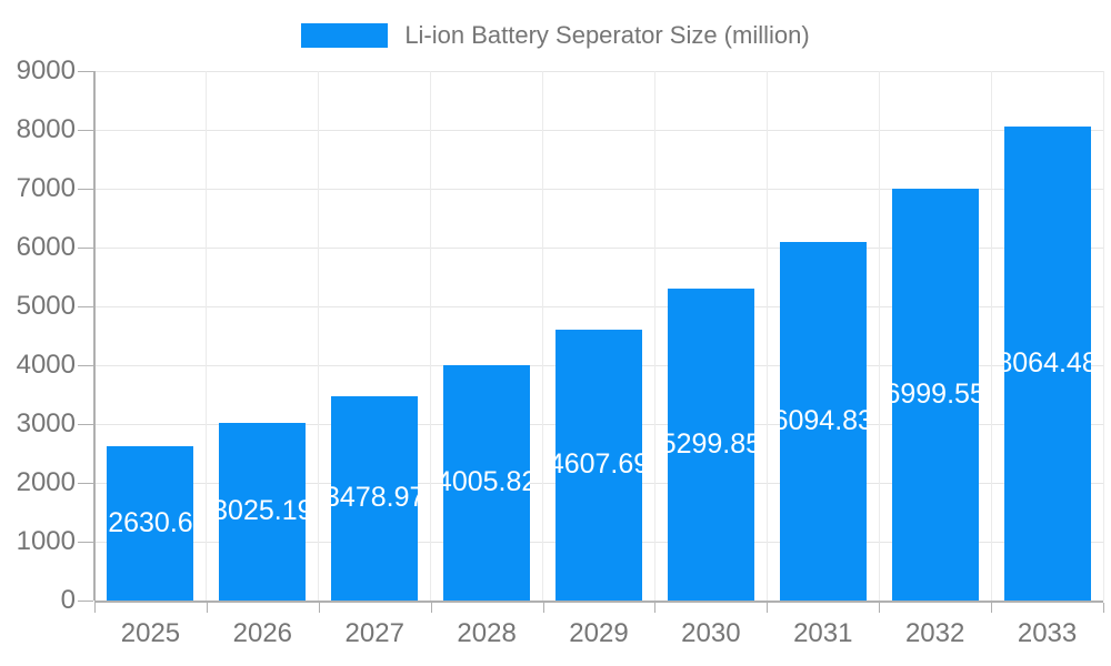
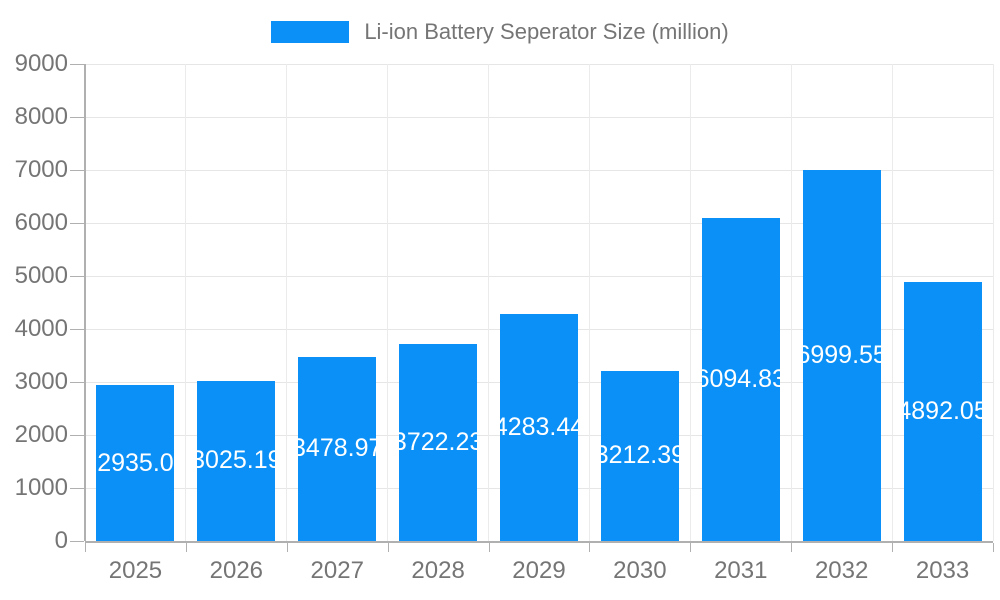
2025: 2630.6 -> 2935.0
2028: 4005.82 -> 3722.23
2029: 4607.69 -> 4283.44
2030: 5299.85 -> 3212.39
2033: 8064.48 -> 4892.05
